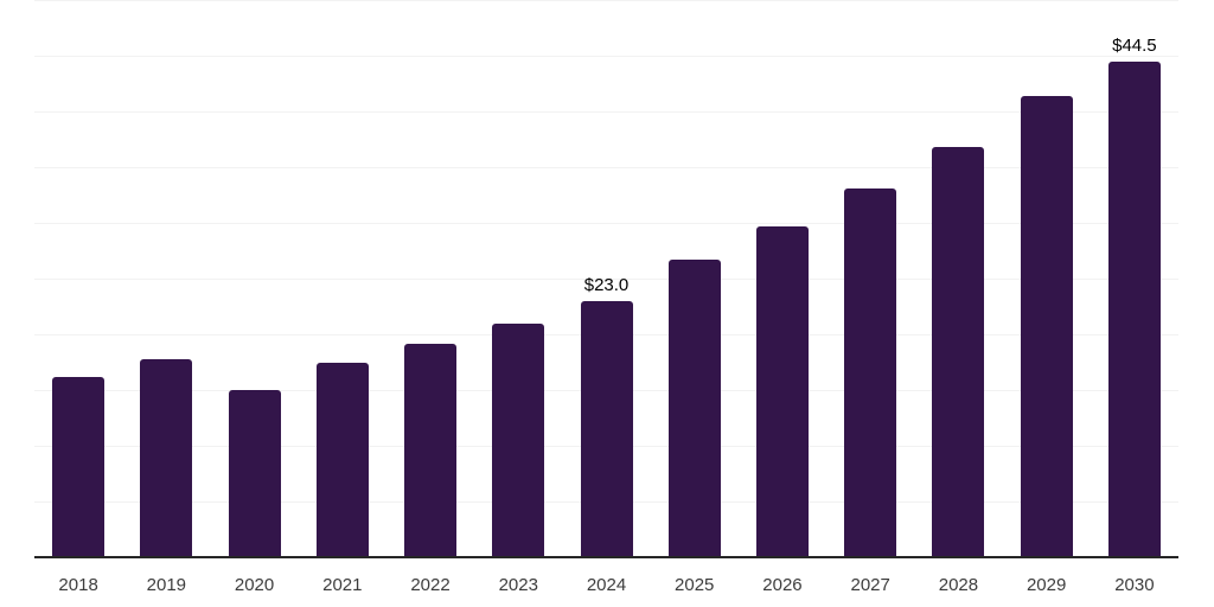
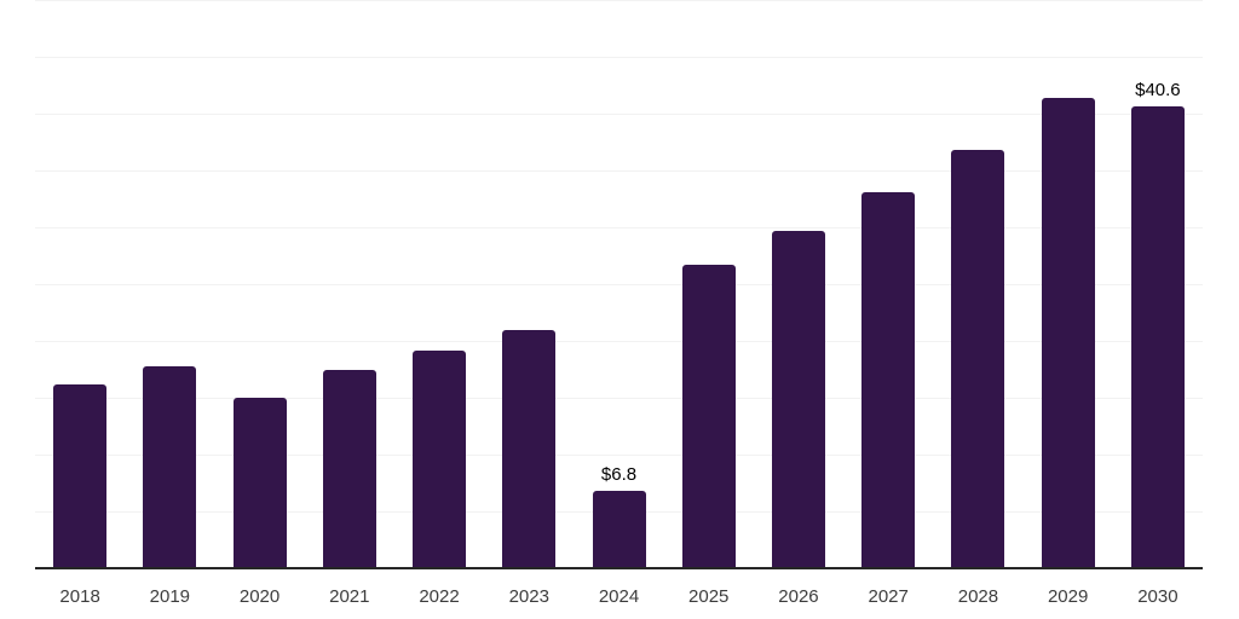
2024: $23.0 -> $6.8
2030: $44.5 -> $40.6
